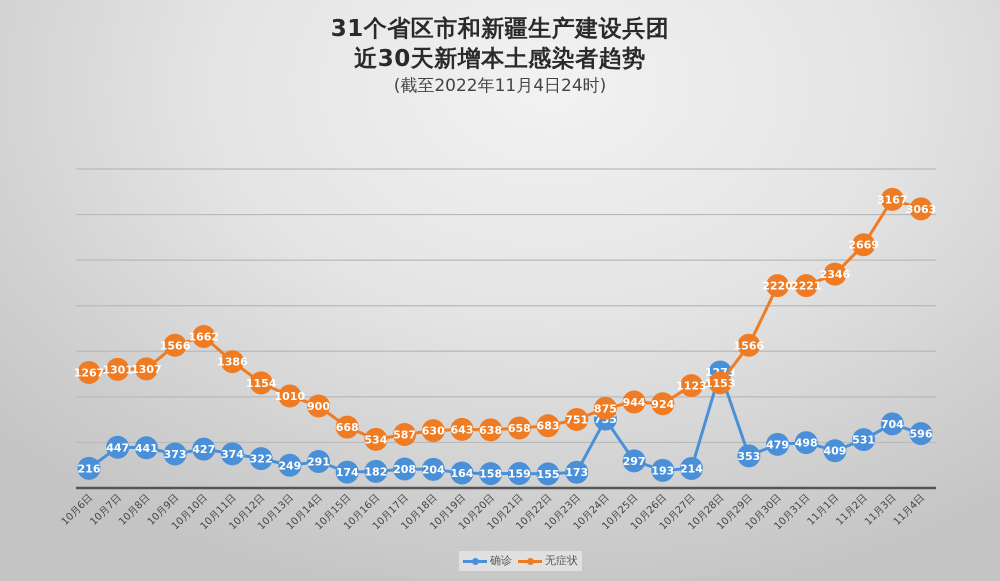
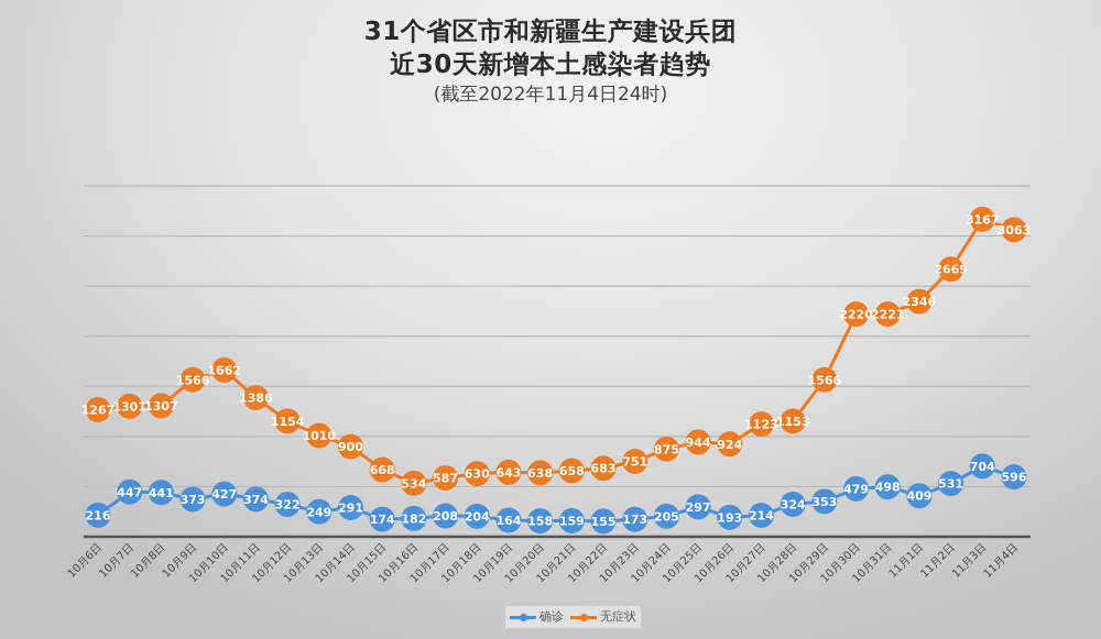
确诊/10月24日: 755 -> 205
确诊/10月28日: 1273 -> 324
